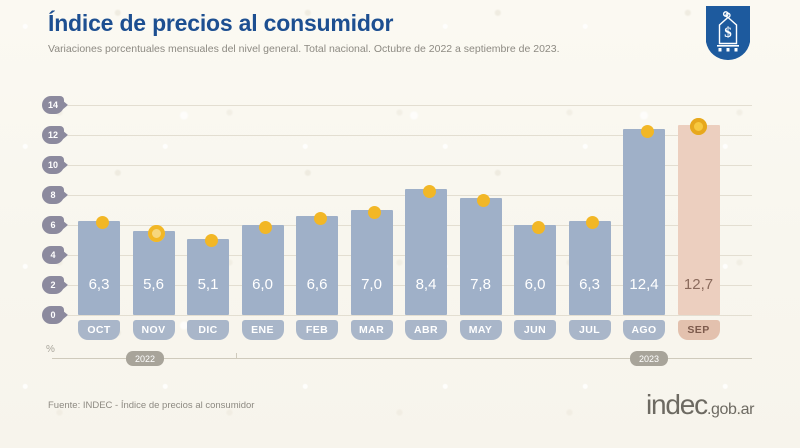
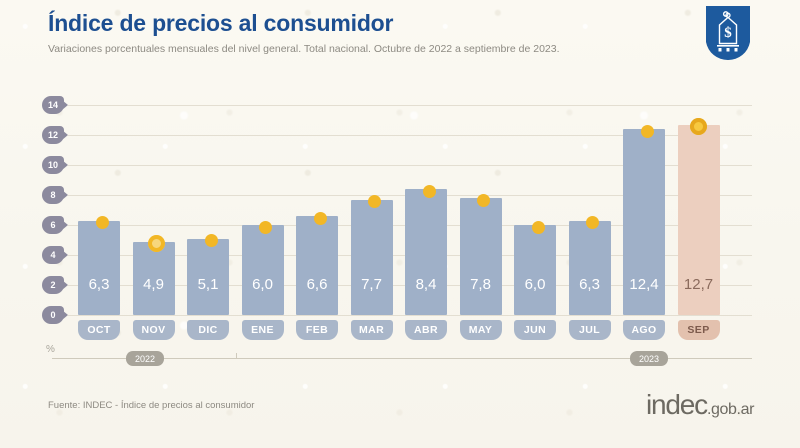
NOV: 5,6 -> 4,9
MAR: 7,0 -> 7,7
